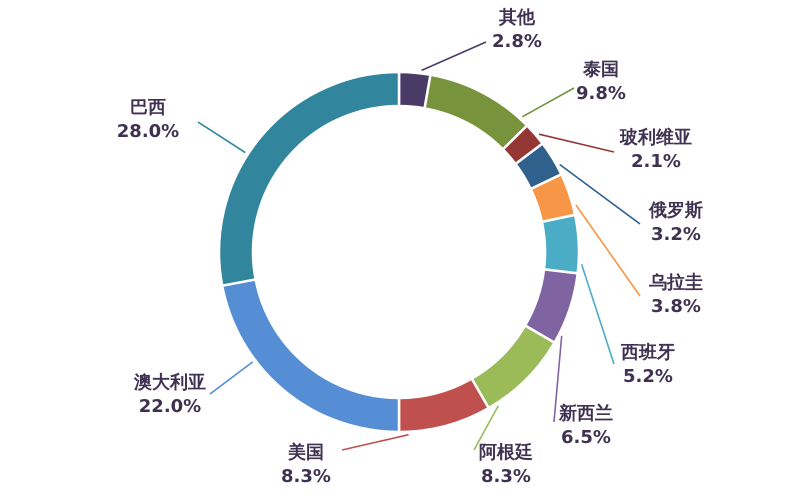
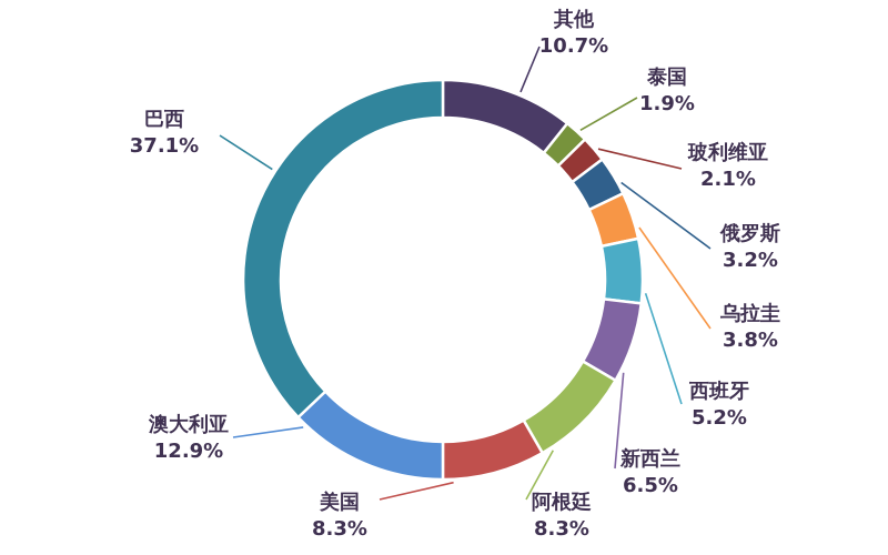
其他: 2.8% -> 10.7%
泰国: 9.8% -> 1.9%
澳大利亚: 22.0% -> 12.9%
巴西: 28.0% -> 37.1%
